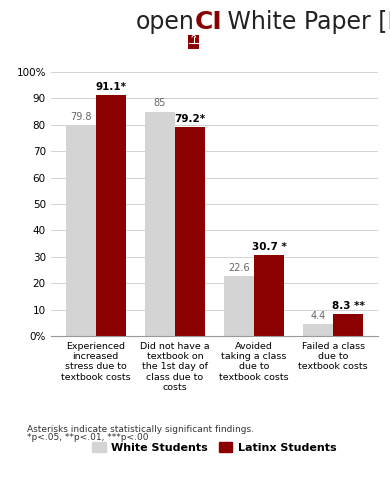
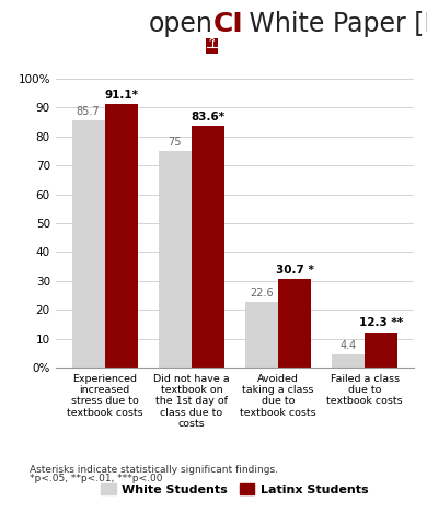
White Students/Experienced increased stress due to textbook costs: 79.8 -> 85.7
White Students/Did not have a textbook on the 1st day of class due to costs: 85 -> 75
Latinx Students/Did not have a textbook on the 1st day of class due to costs: 79.2* -> 83.6*
Latinx Students/Failed a class due to textbook costs: 8.3 -> 12.3
